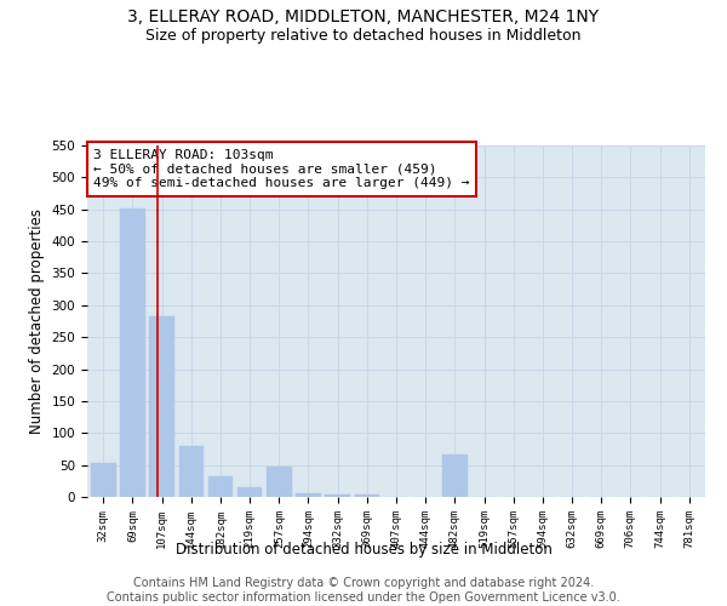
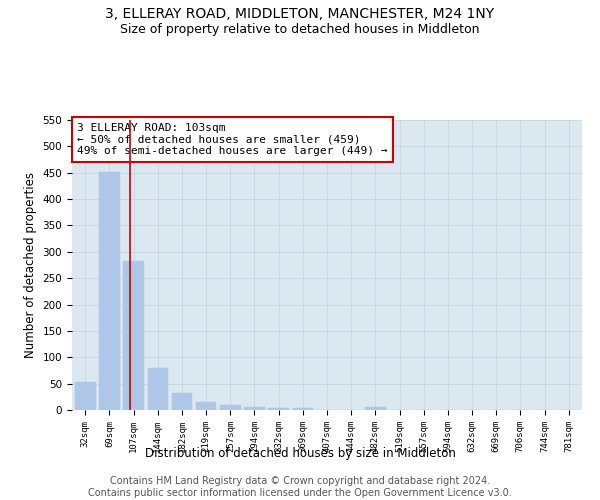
257sqm: 48 -> 9
482sqm: 66 -> 5
